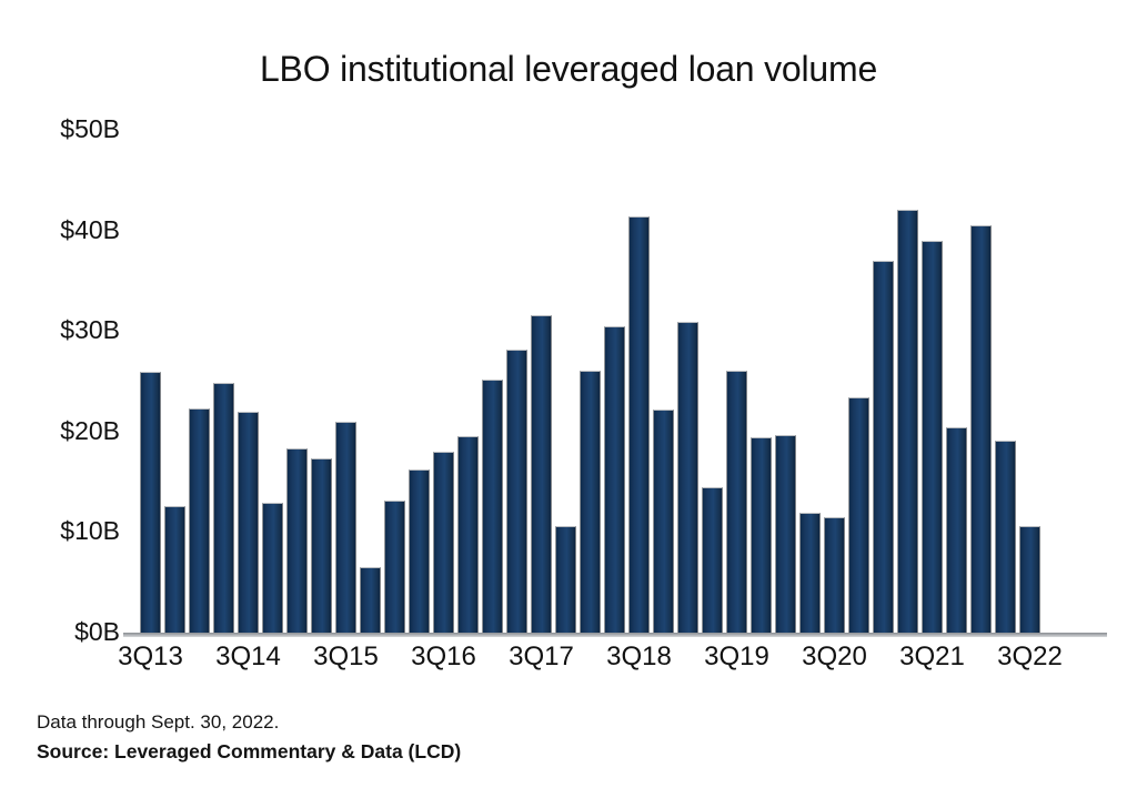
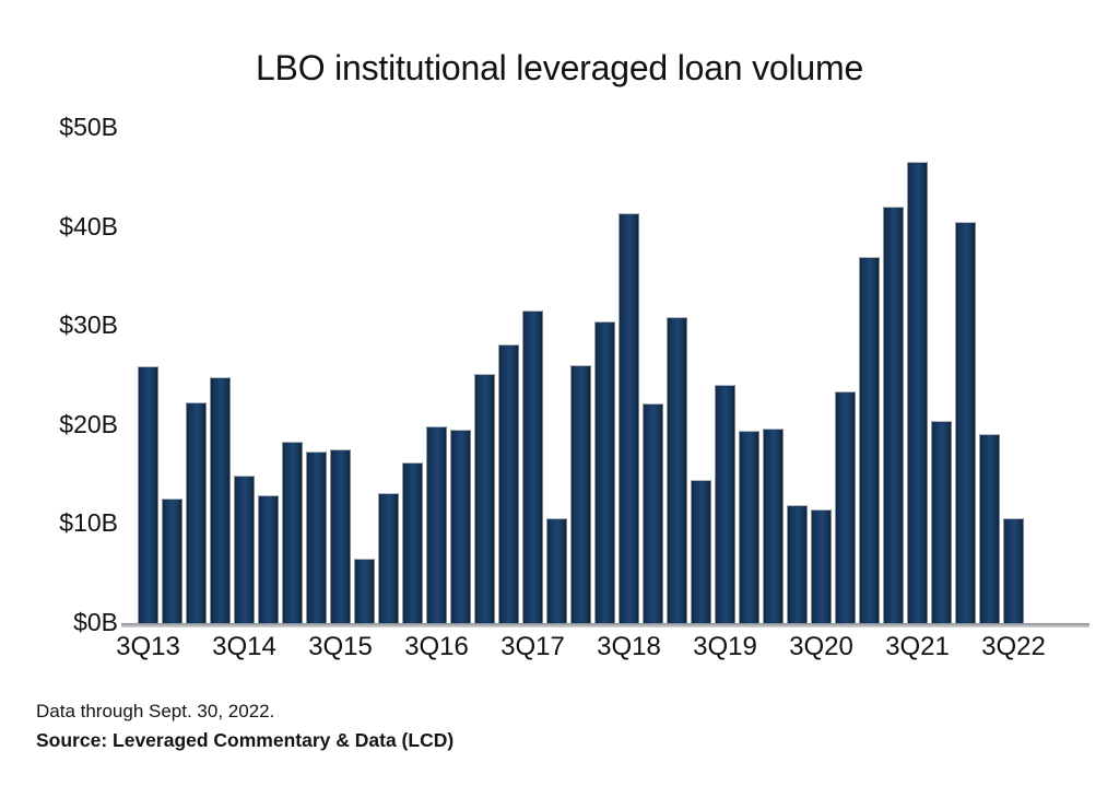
3Q14: $22B -> $15B
3Q15: $21B -> $18B
3Q16: $18B -> $20B
3Q19: $26B -> $24B
3Q21: $39B -> $47B
